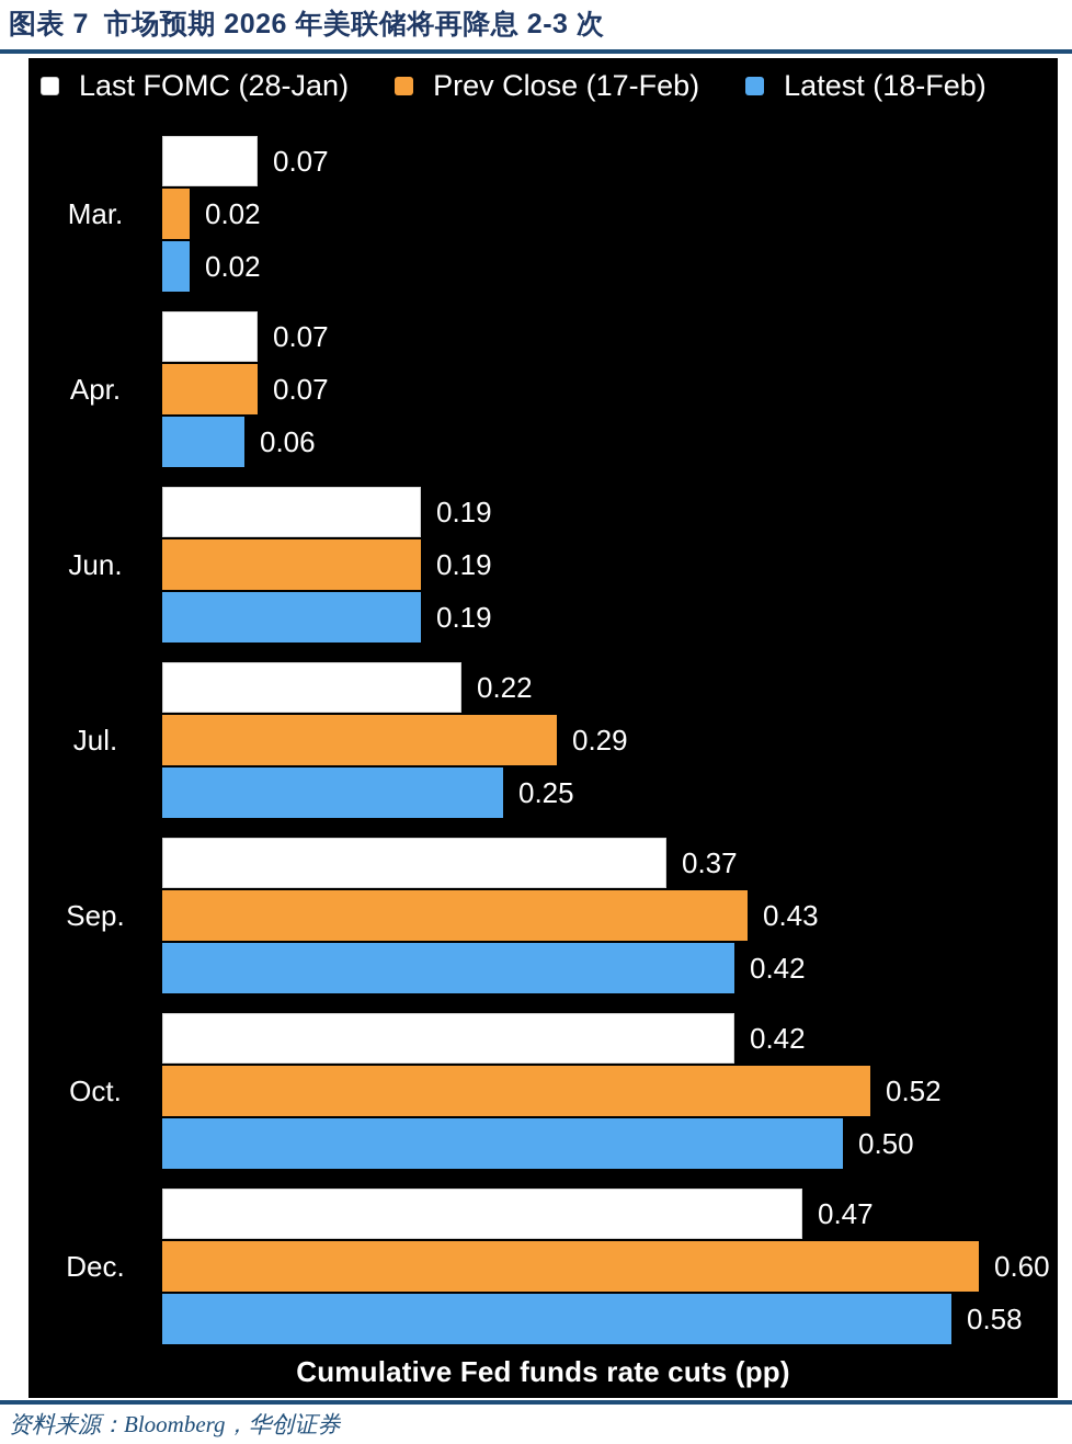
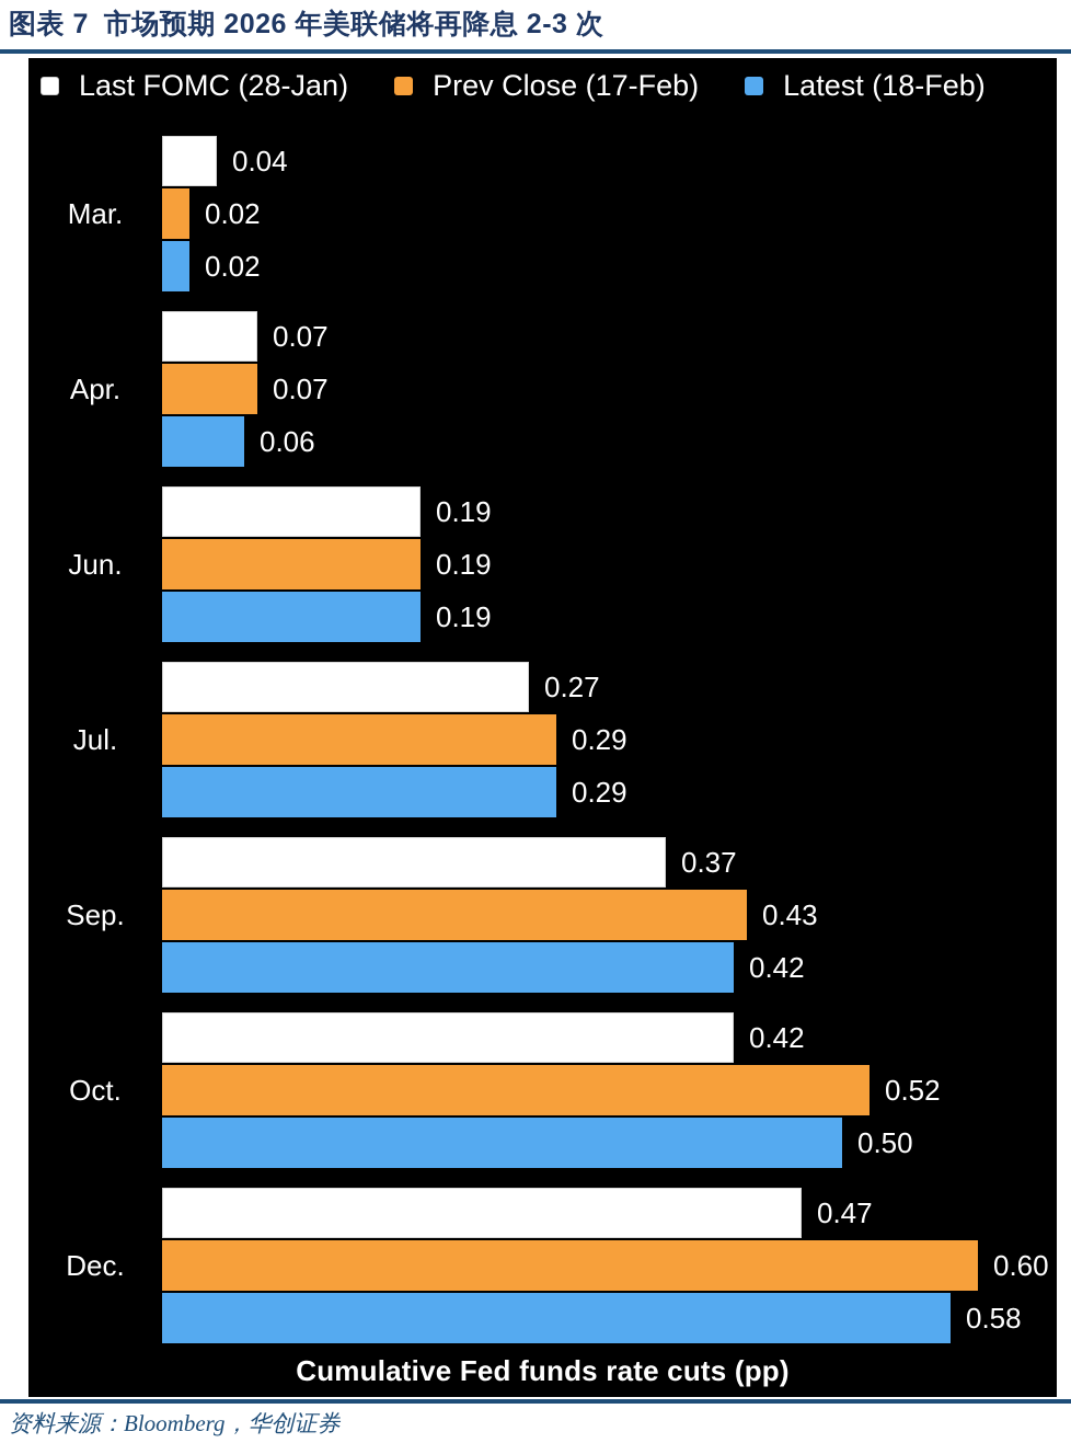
Last FOMC (28-Jan)/Mar.: 0.07 -> 0.04
Last FOMC (28-Jan)/Jul.: 0.22 -> 0.27
Latest (18-Feb)/Jul.: 0.25 -> 0.29
